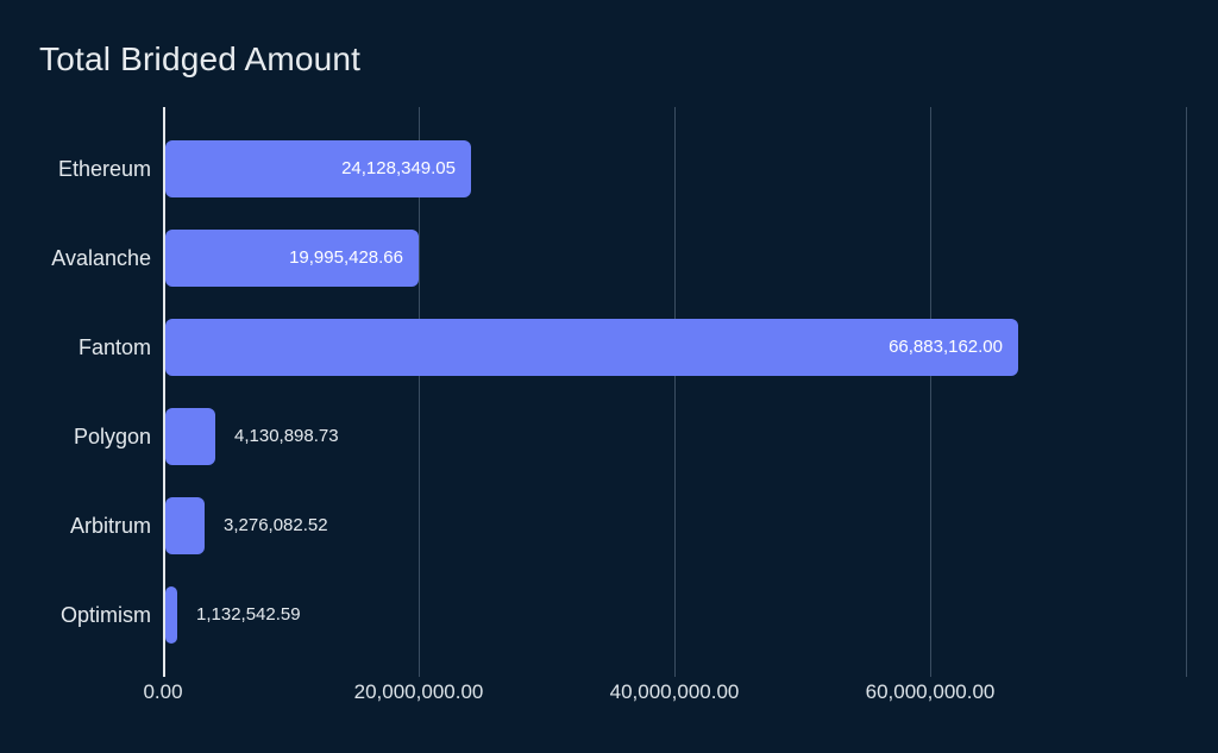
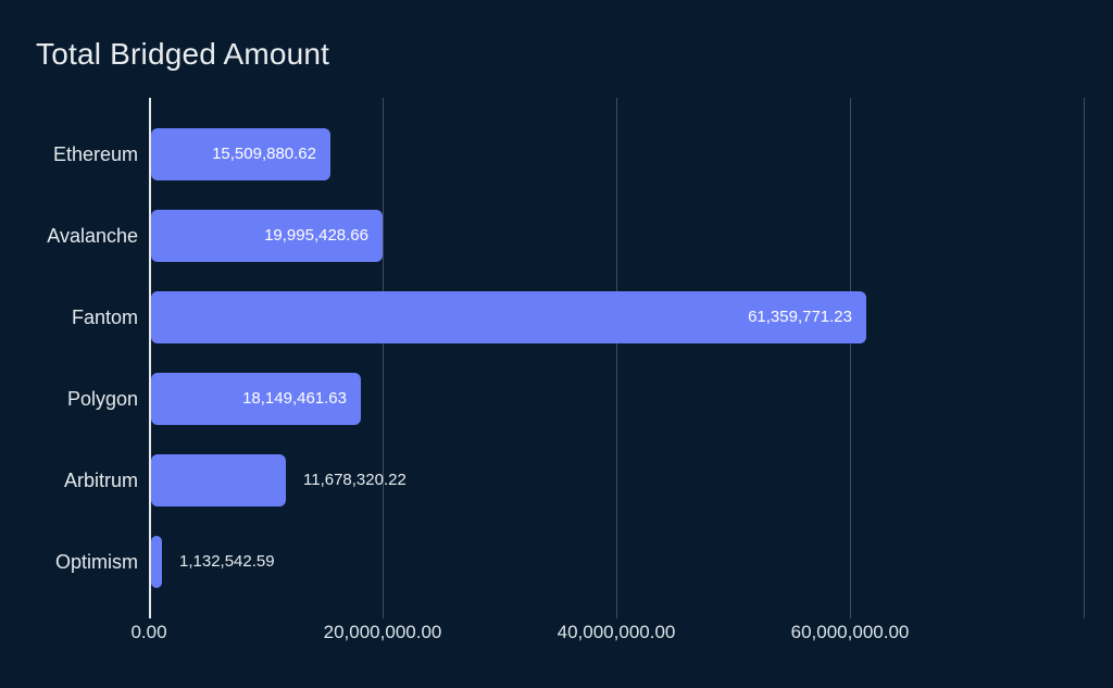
Ethereum: 24,128,349.05 -> 15,509,880.62
Fantom: 66,883,162.00 -> 61,359,771.23
Polygon: 4,130,898.73 -> 18,149,461.63
Arbitrum: 3,276,082.52 -> 11,678,320.22
